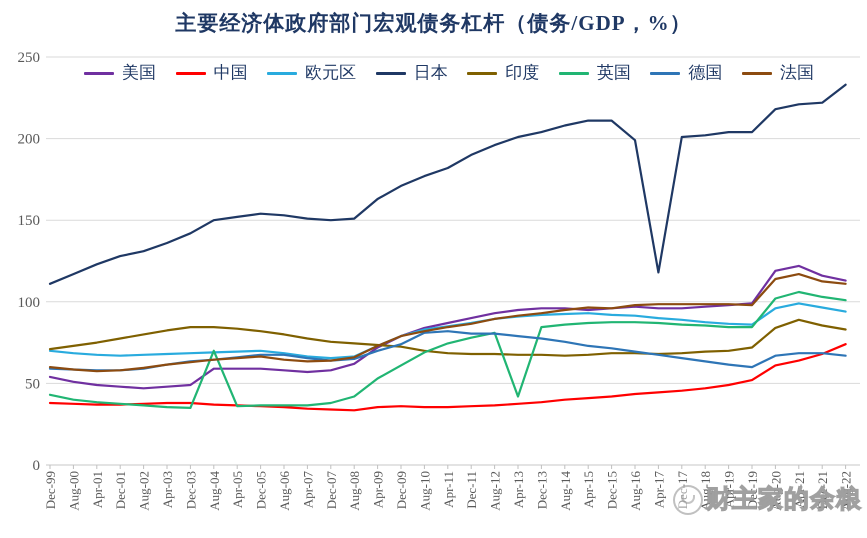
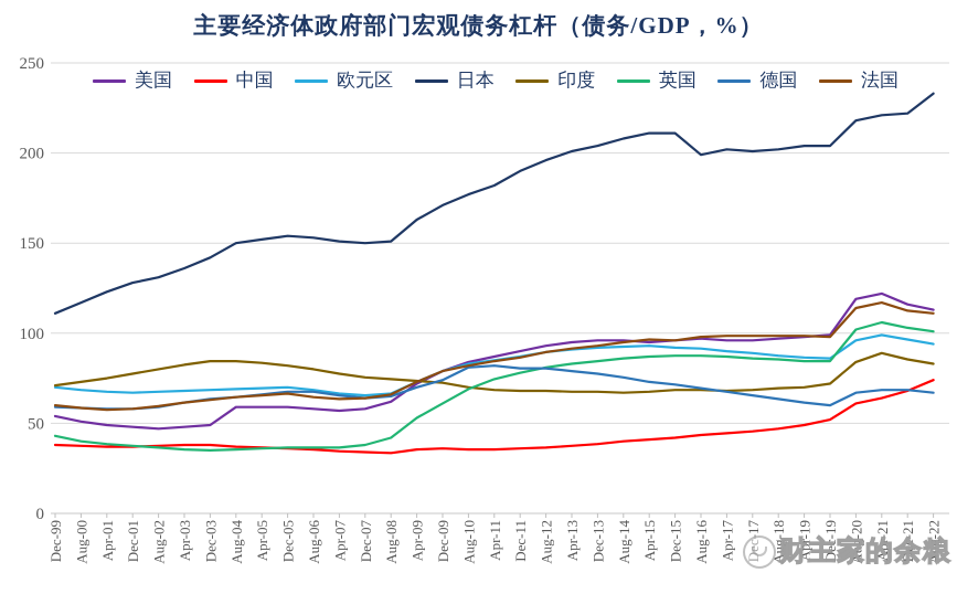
英国/Aug-04: 70 -> 36
英国/Apr-13: 42 -> 83
日本/Apr-17: 118 -> 202
